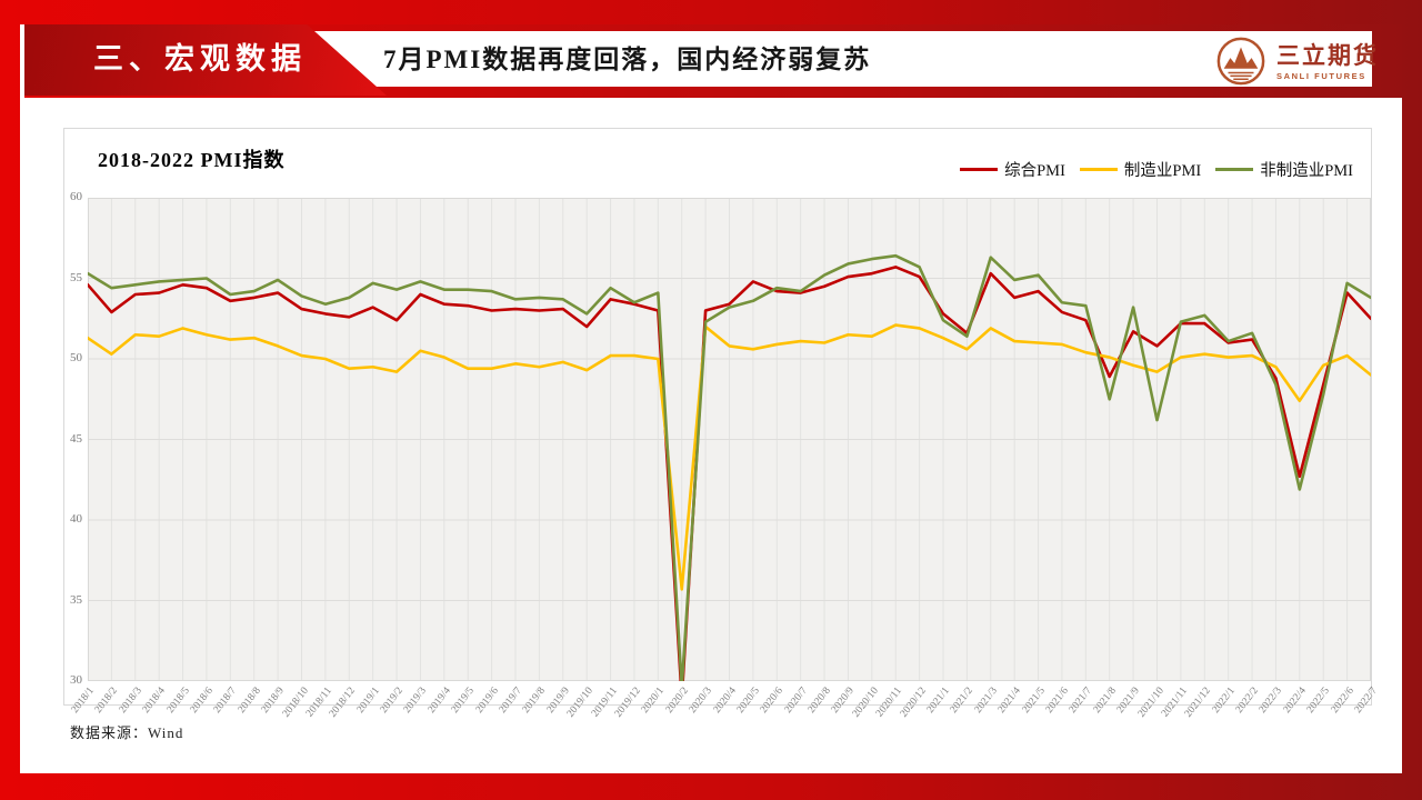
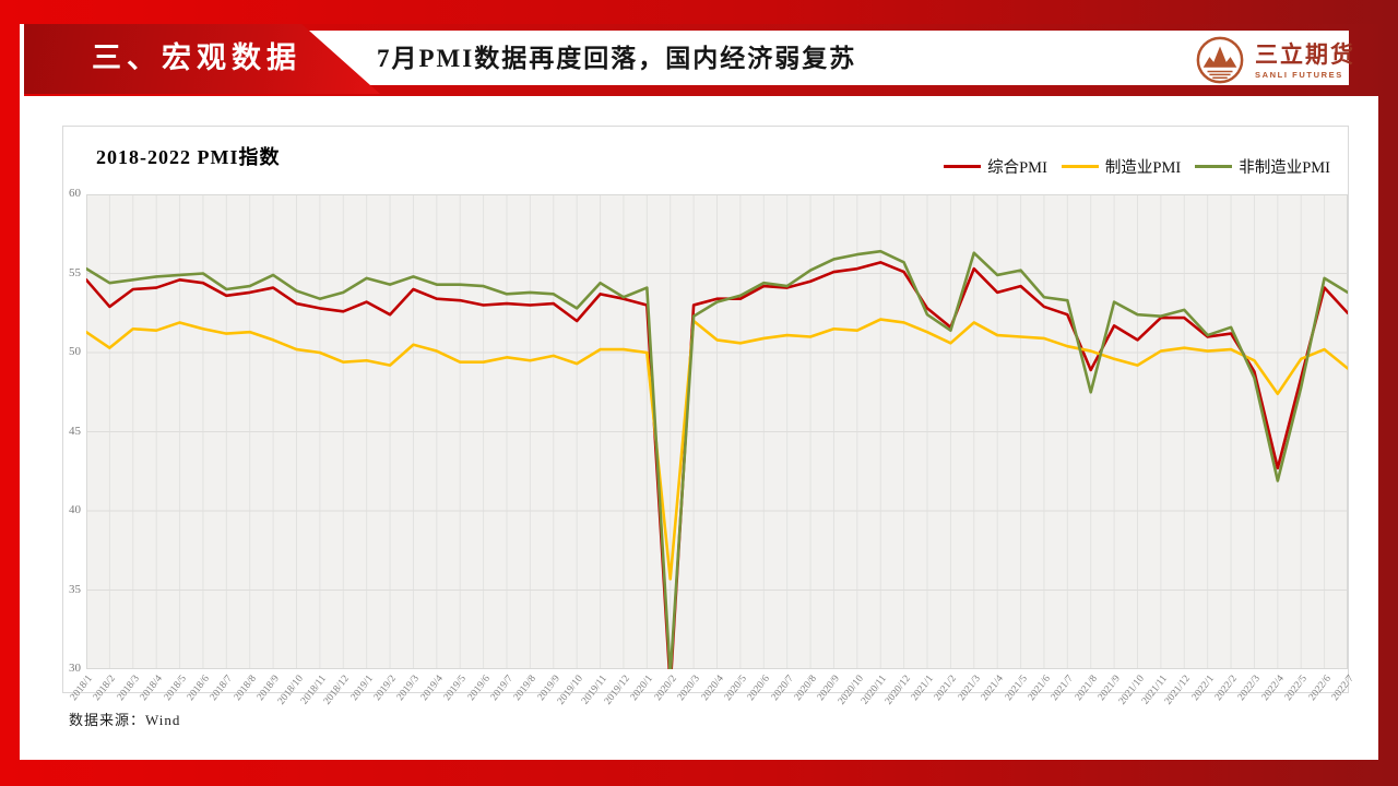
综合PMI/2020/5: 54.8 -> 53.4
非制造业PMI/2021/10: 46.2 -> 52.4
